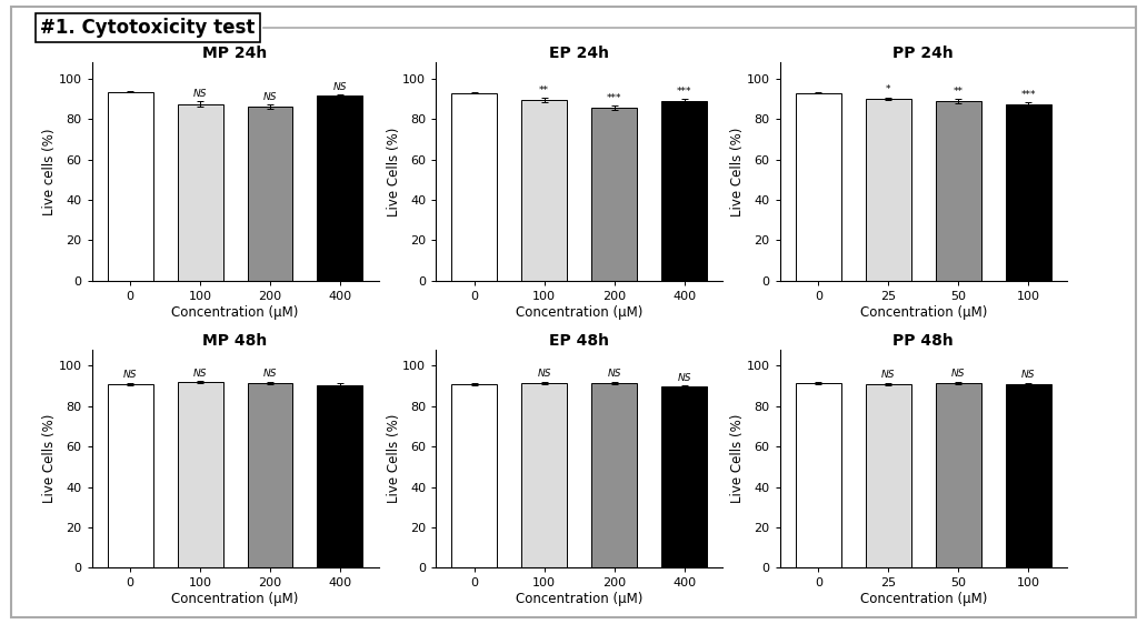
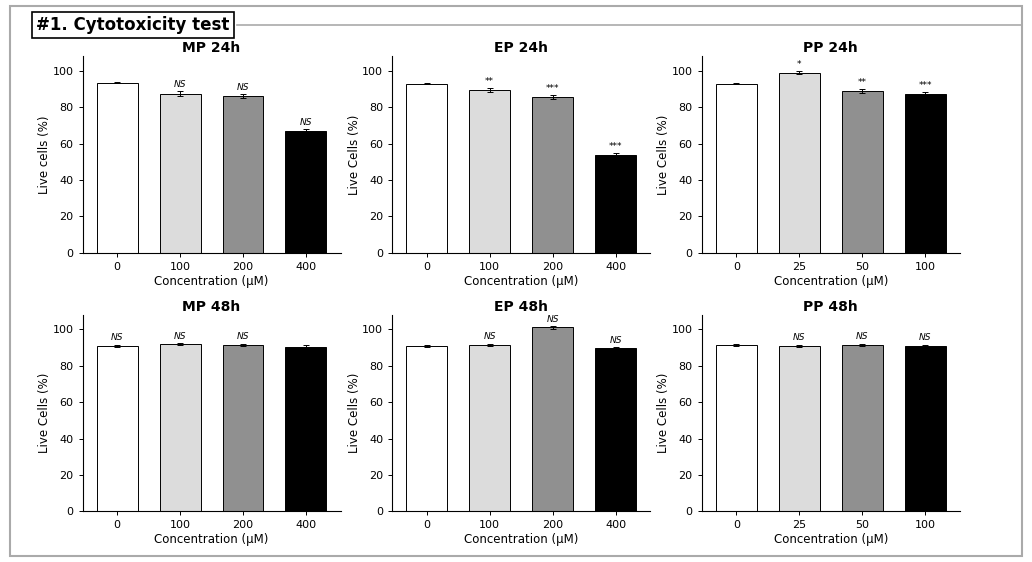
MP 24h/400: 92 -> 67
EP 24h/400: 89 -> 54
PP 24h/25: 90 -> 99
EP 48h/200: 92 -> 101
